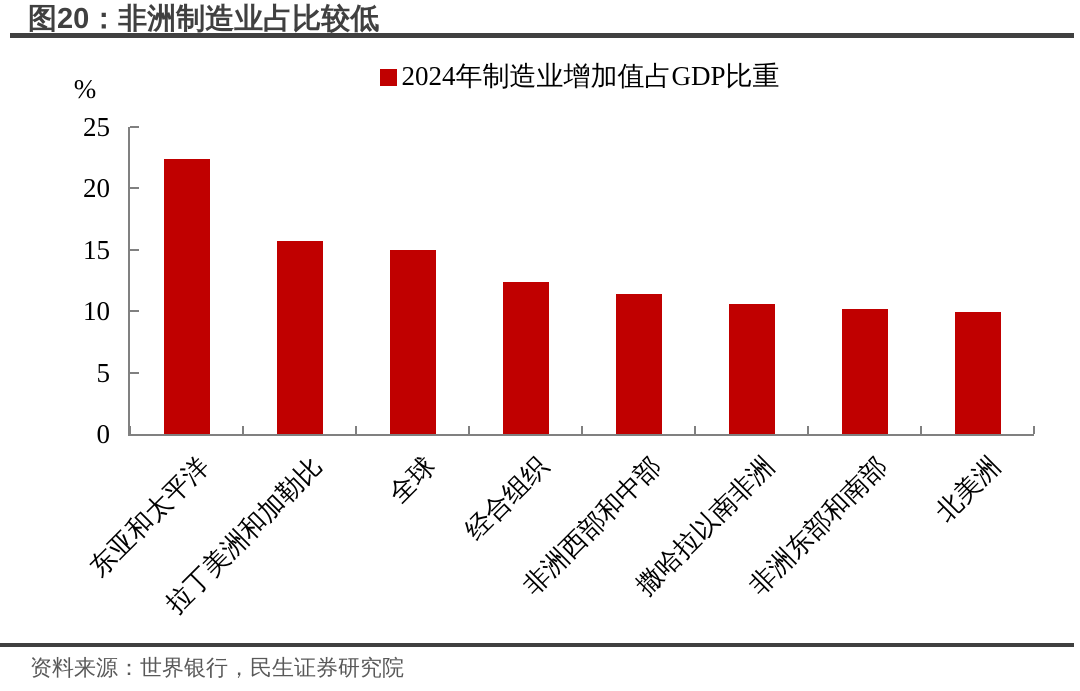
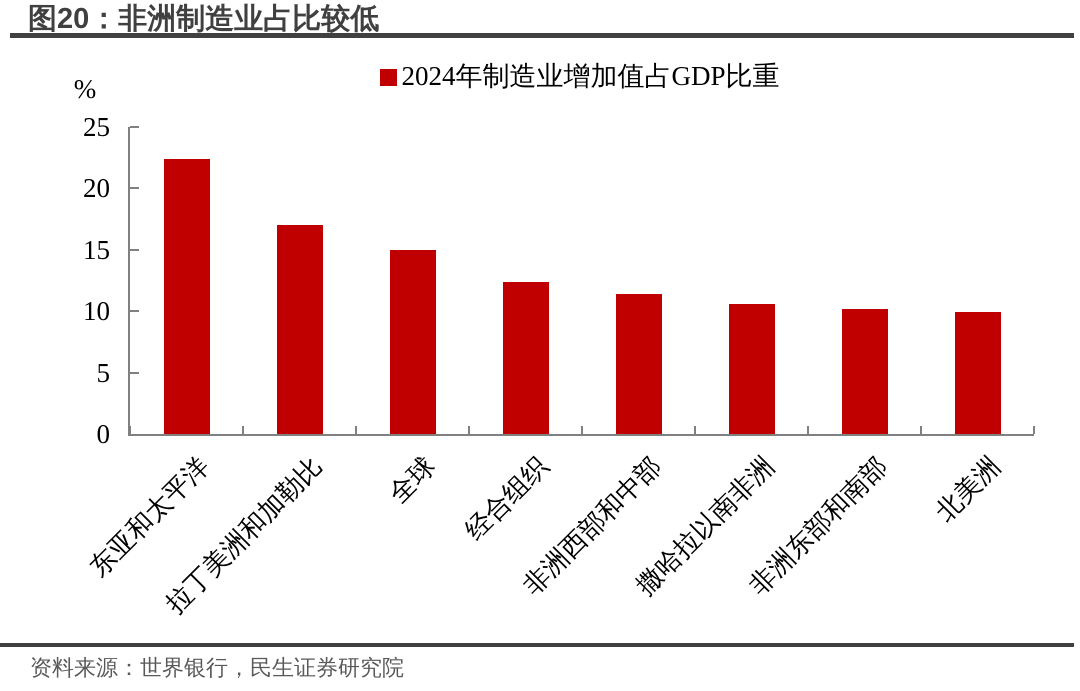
拉丁美洲和加勒比: 15.7 -> 17.0
